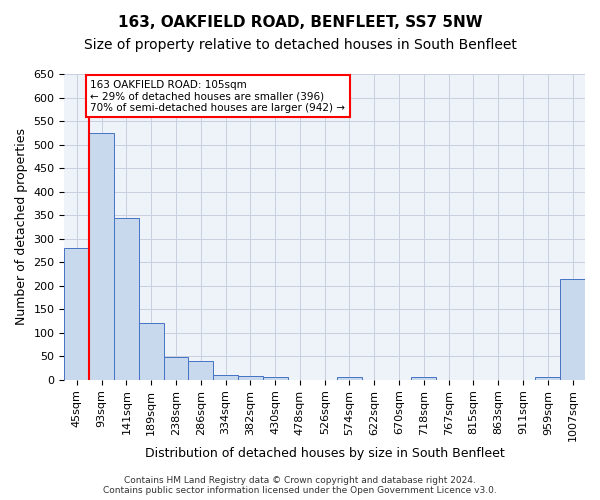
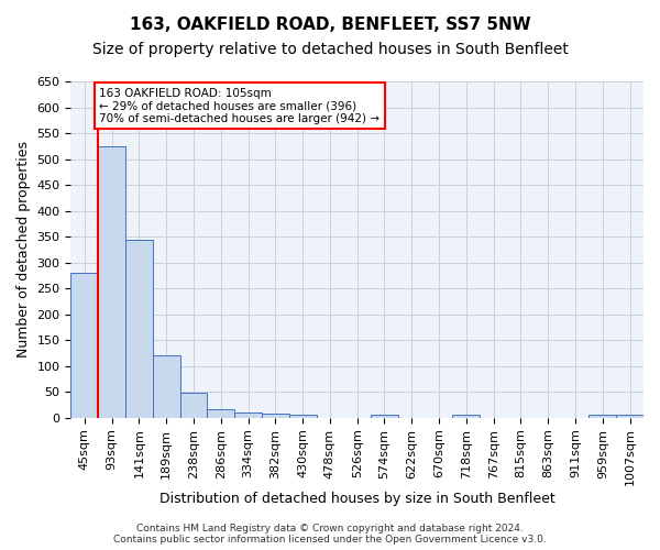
286sqm: 40 -> 16
1007sqm: 215 -> 5
